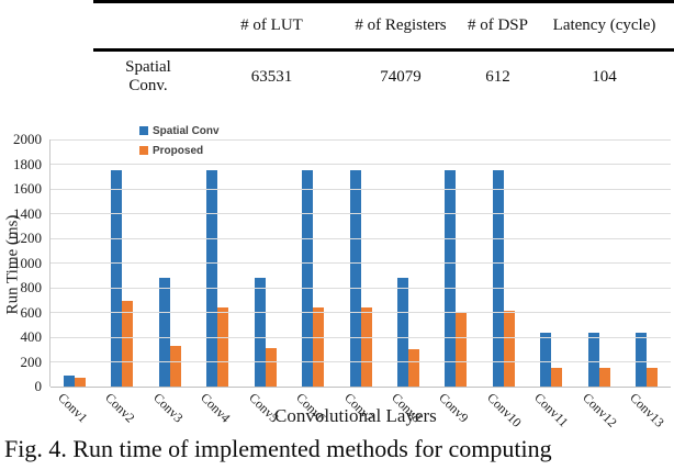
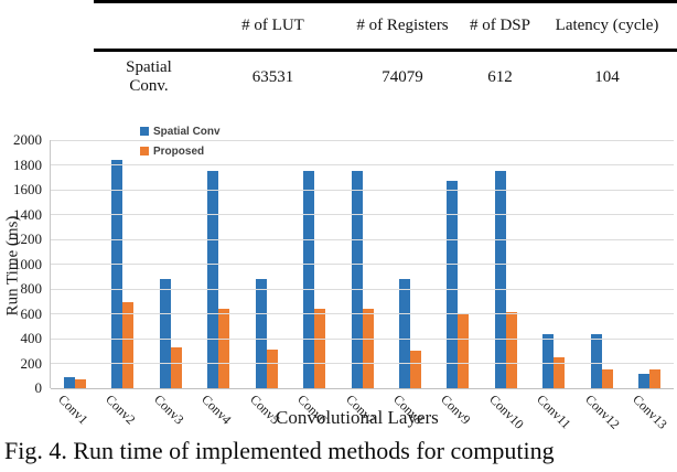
Spatial Conv/Conv2: 1750 -> 1840
Spatial Conv/Conv9: 1750 -> 1670
Proposed/Conv11: 150 -> 250
Spatial Conv/Conv13: 440 -> 120
